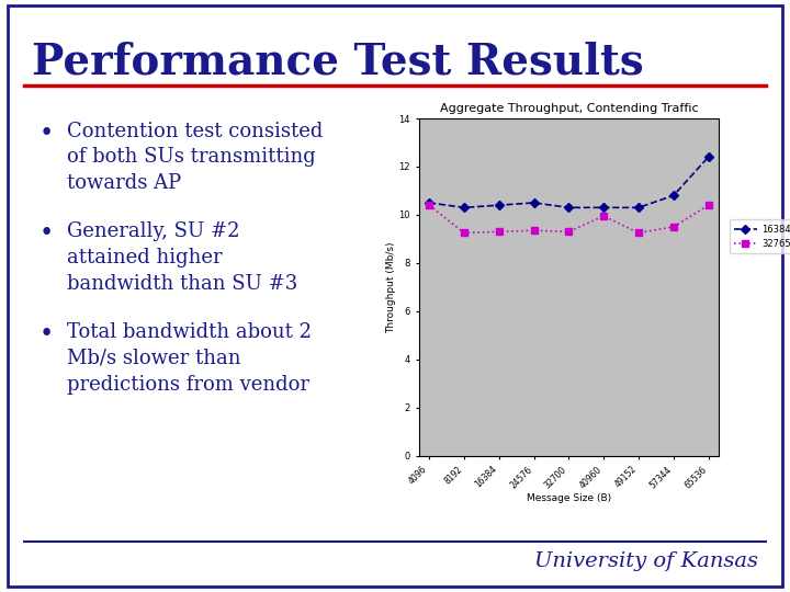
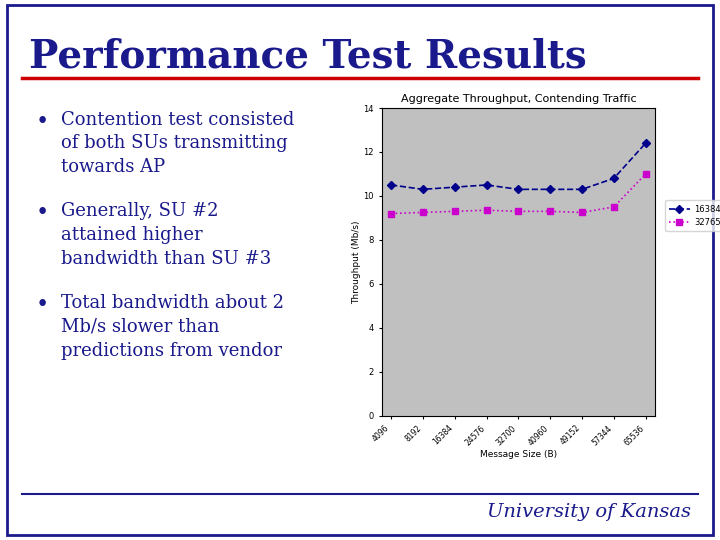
32765/4096: 10.40 -> 9.20
32765/40960: 9.95 -> 9.30
32765/65536: 10.40 -> 11.00
